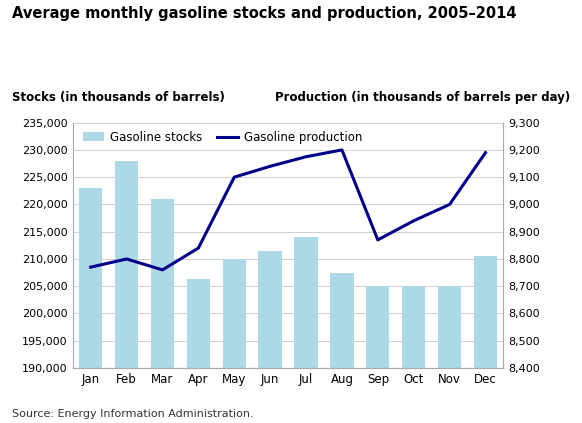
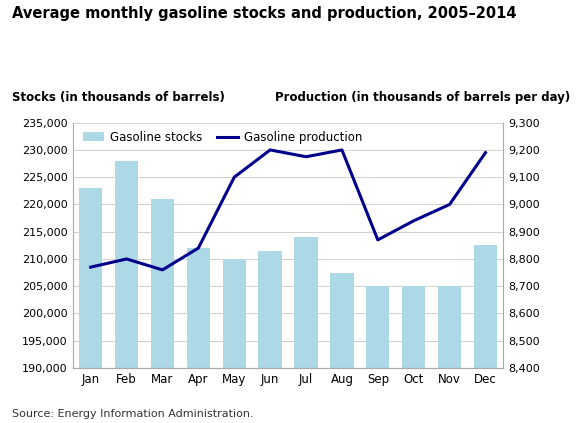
Gasoline stocks/Apr: 206,400 -> 212,000
Gasoline production/Jun: 9,140 -> 9,200
Gasoline stocks/Dec: 210,600 -> 212,500
